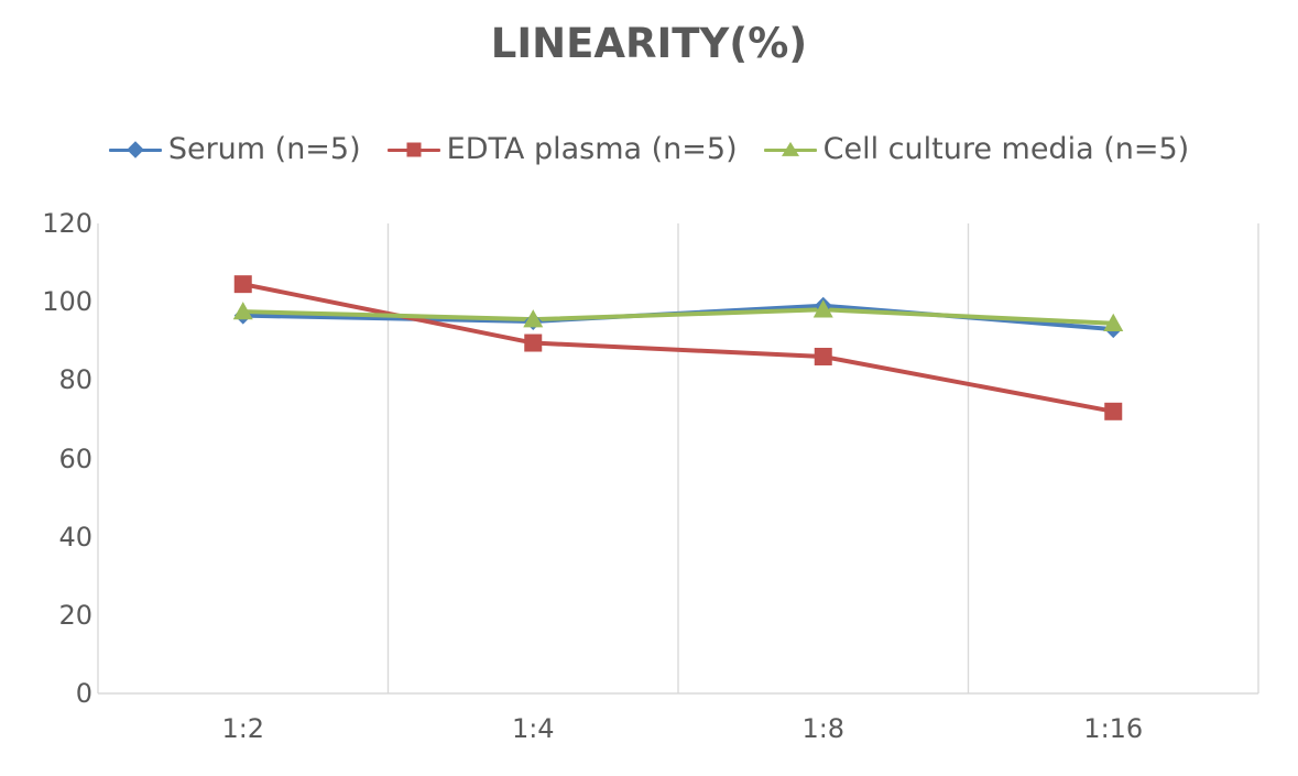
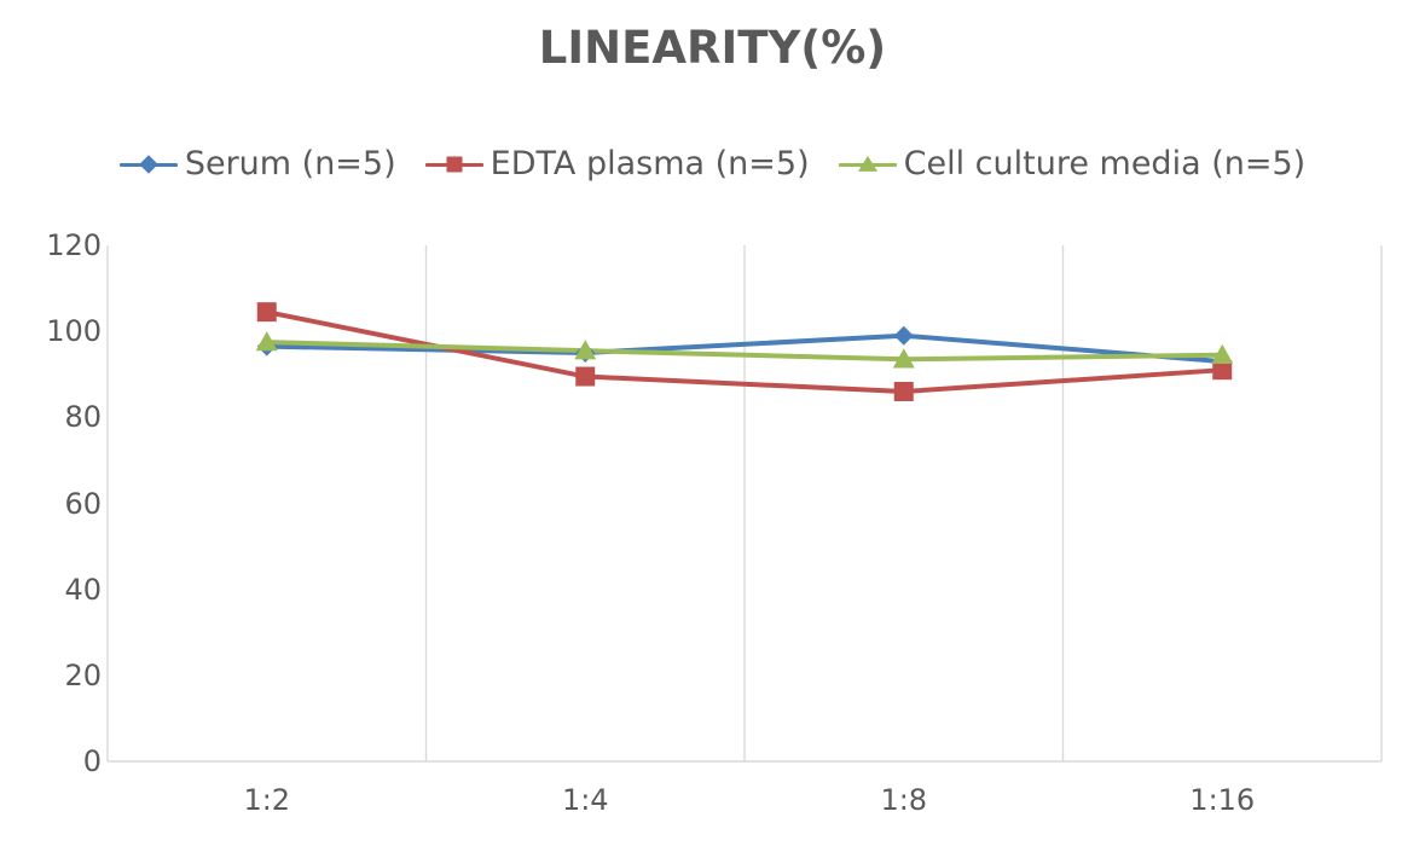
Cell culture media (n=5)/1:8: 98 -> 94
EDTA plasma (n=5)/1:16: 72 -> 91
